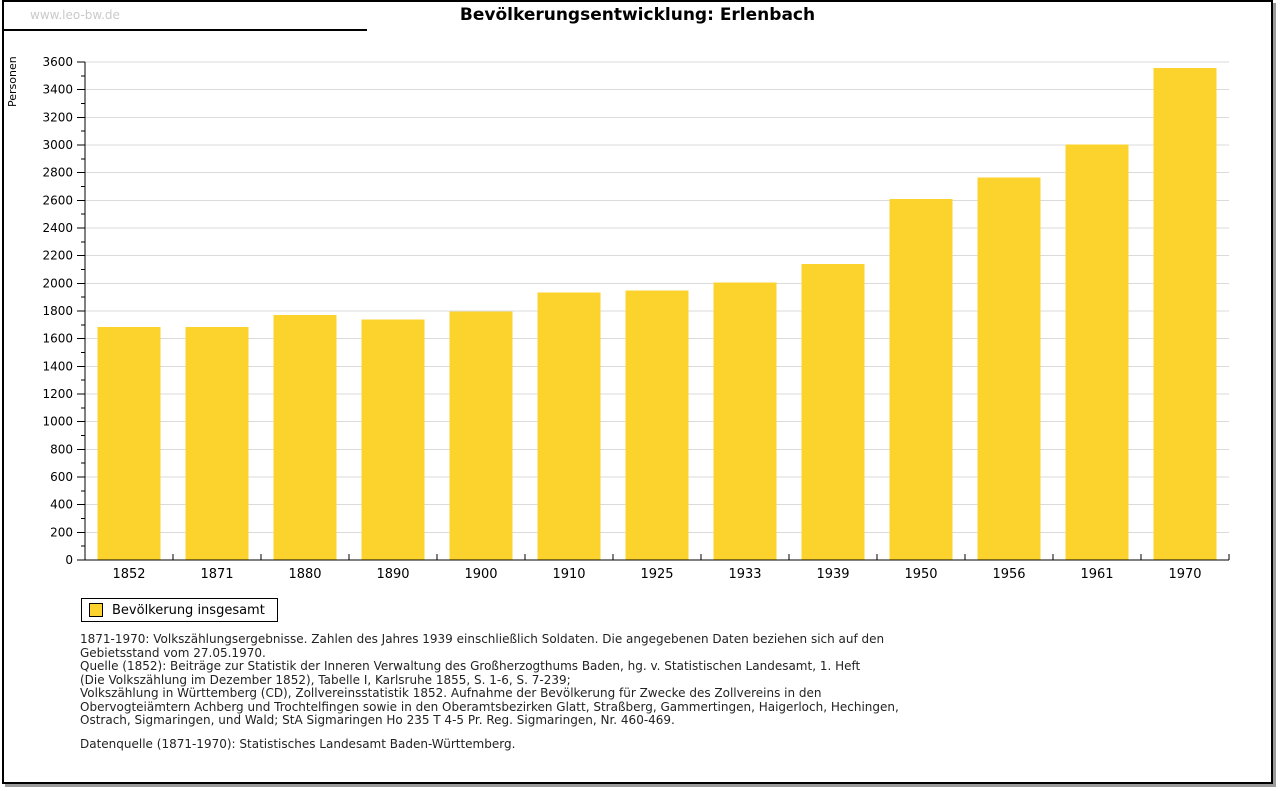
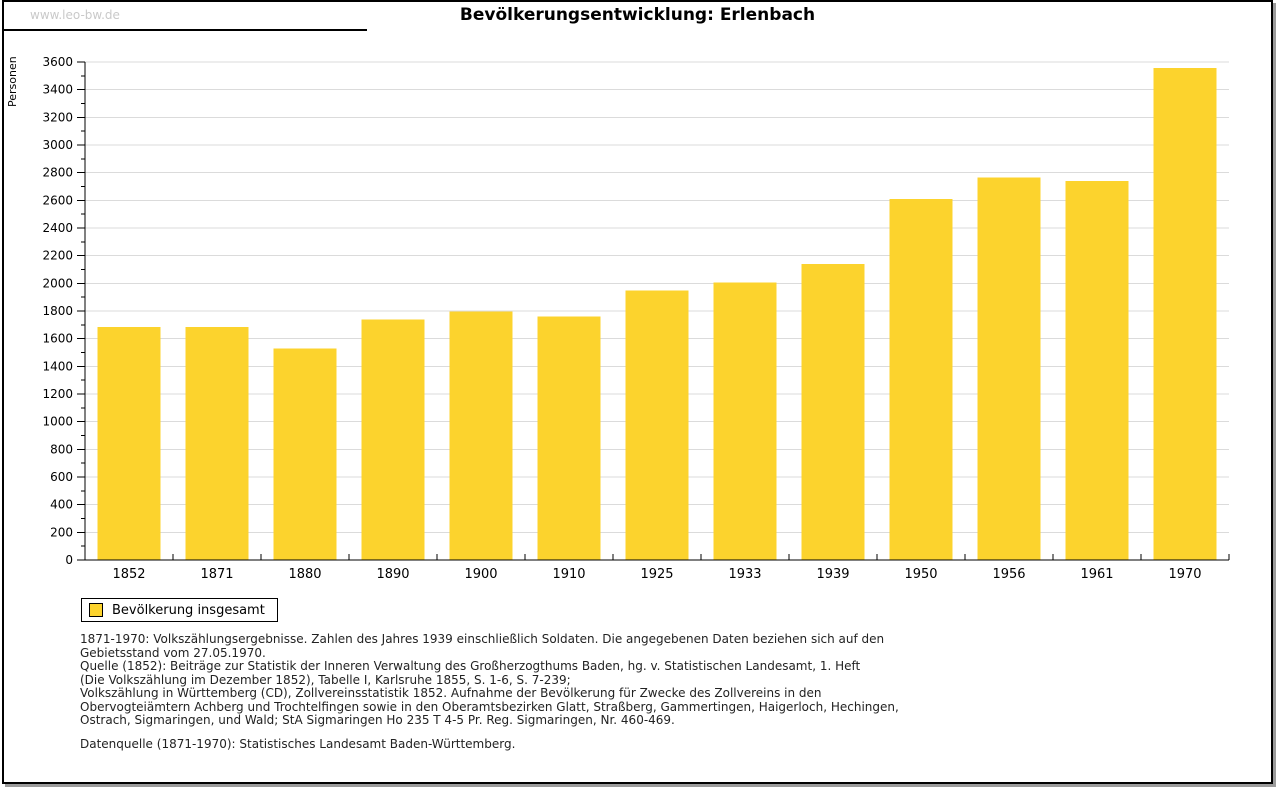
1880: 1770 -> 1530
1910: 1940 -> 1760
1961: 3000 -> 2740
